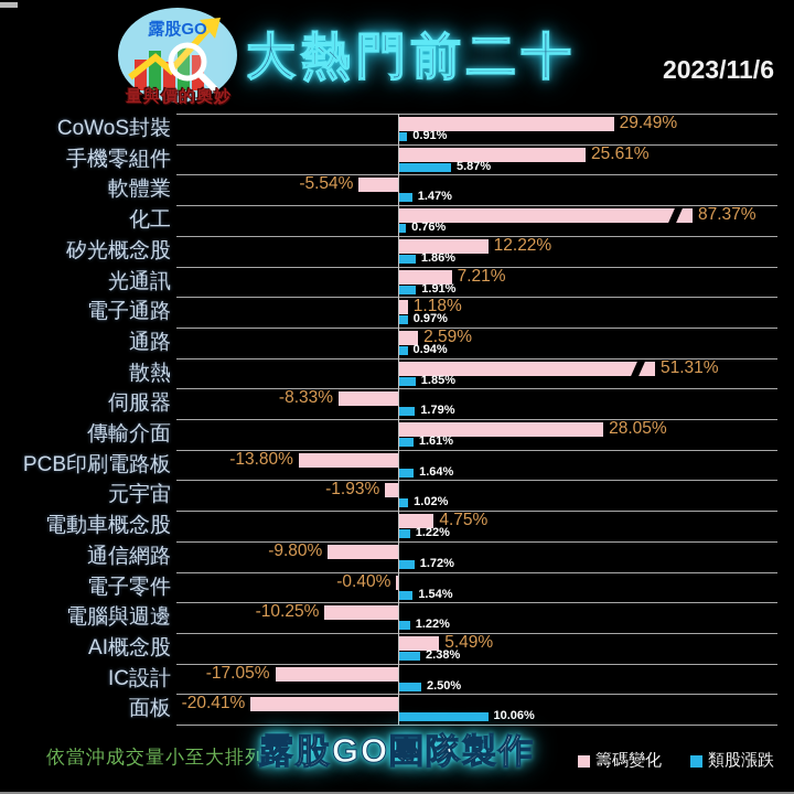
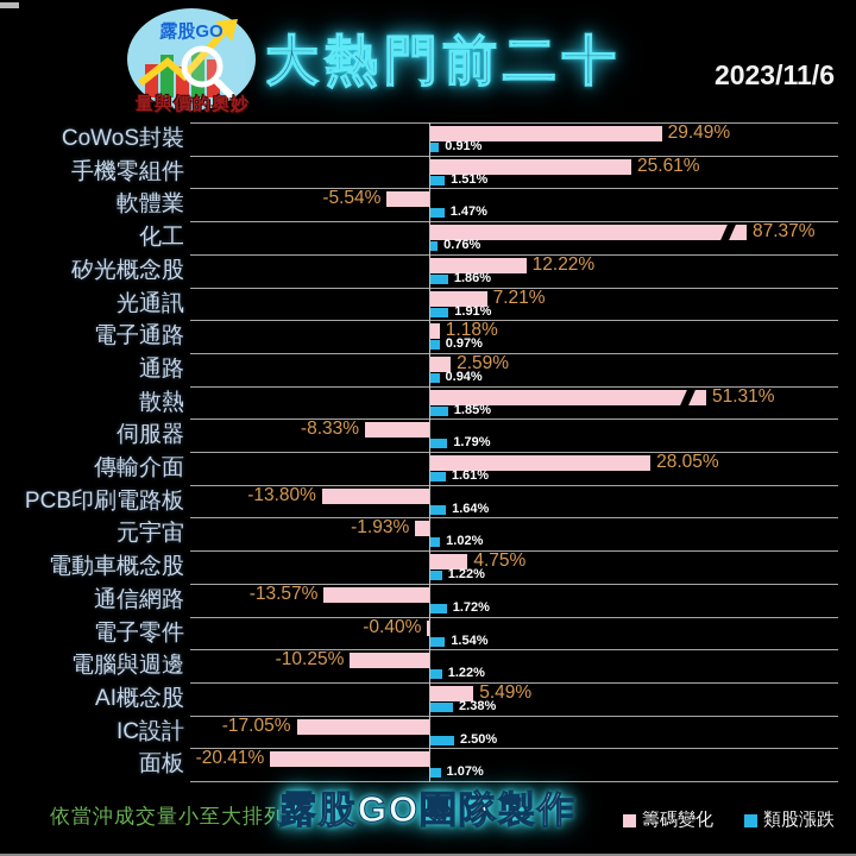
類股漲跌/手機零組件: 5.87% -> 1.51%
籌碼變化/通信網路: -9.80% -> -13.57%
類股漲跌/面板: 10.06% -> 1.07%
